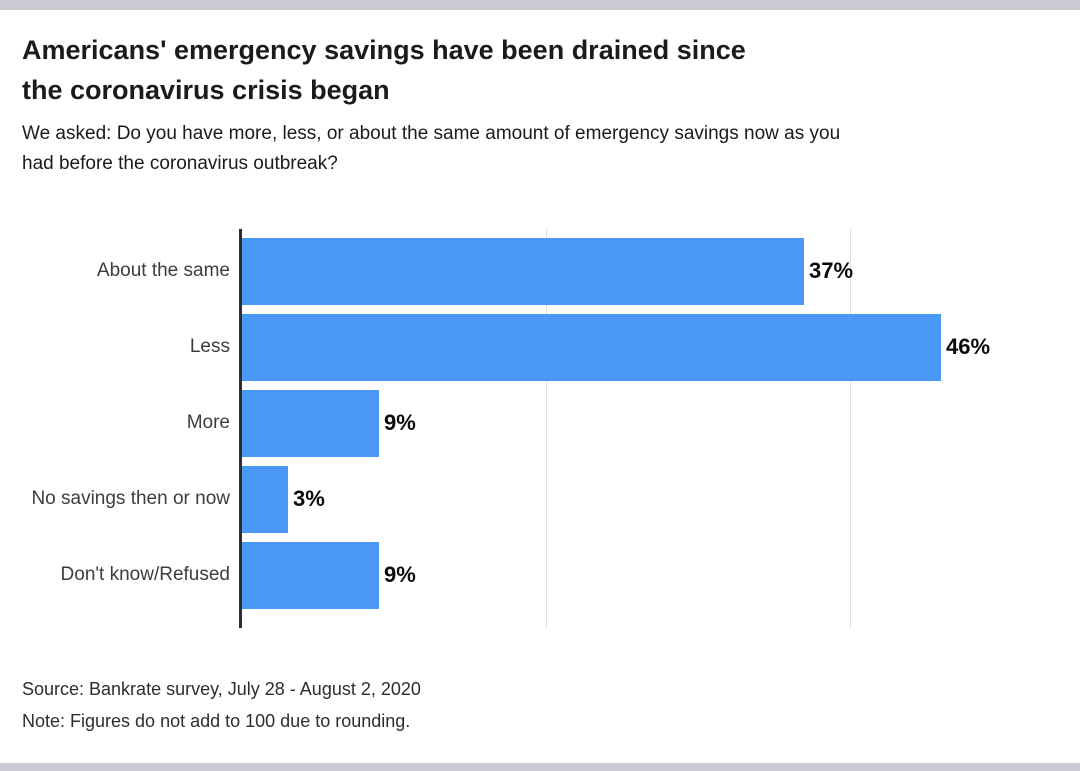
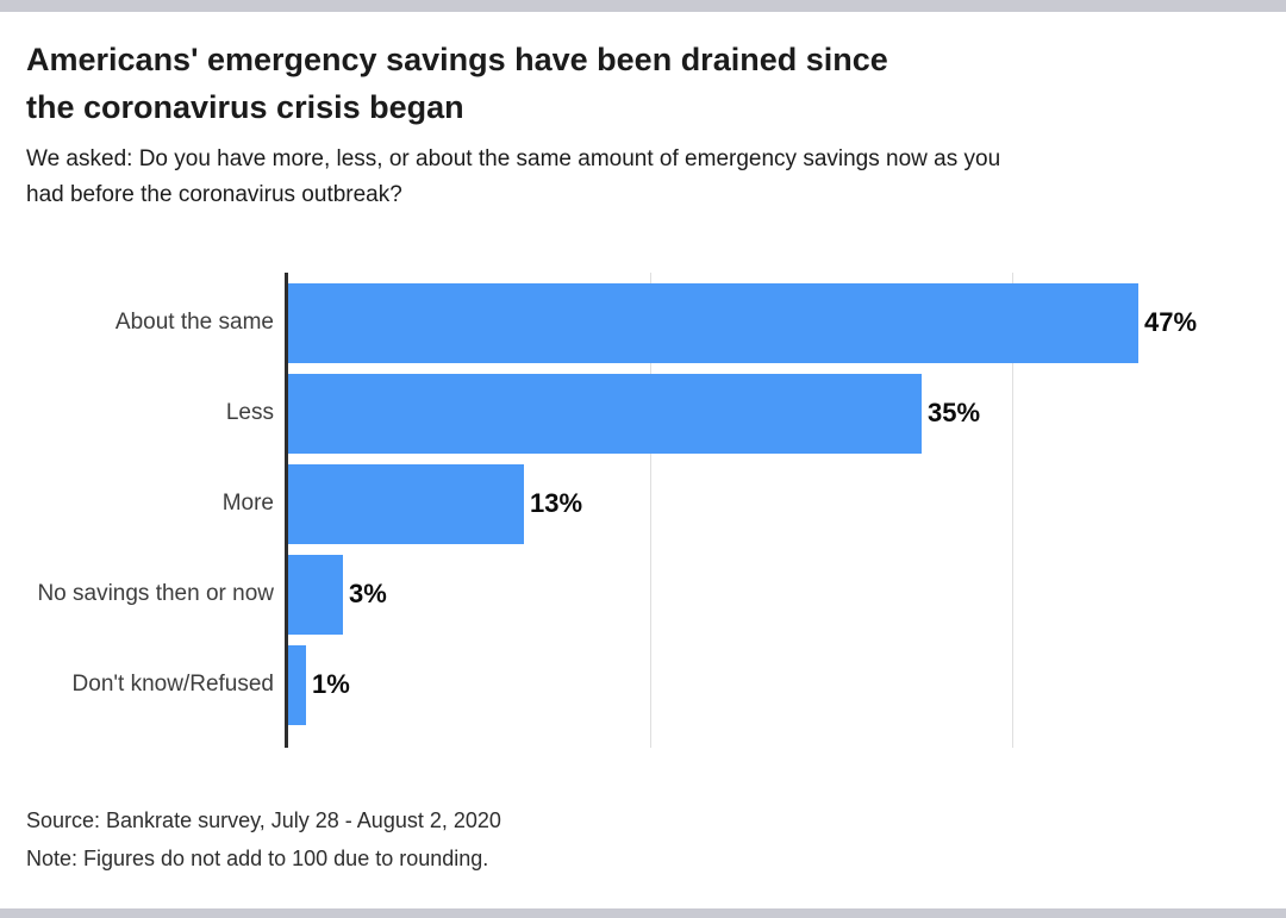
About the same: 37% -> 47%
Less: 46% -> 35%
More: 9% -> 13%
Don't know/Refused: 9% -> 1%
